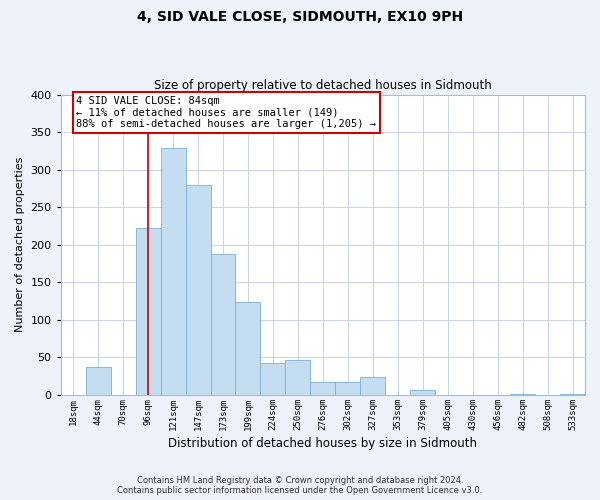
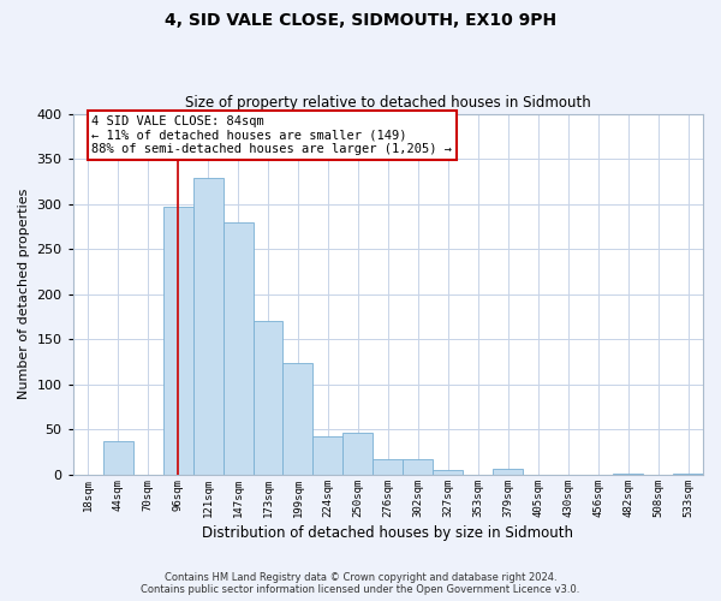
96sqm: 222 -> 297
173sqm: 188 -> 170
327sqm: 24 -> 5
